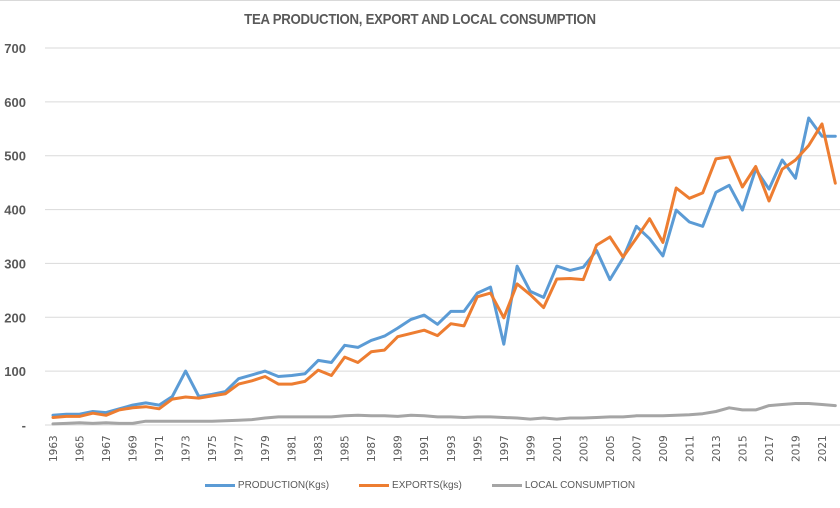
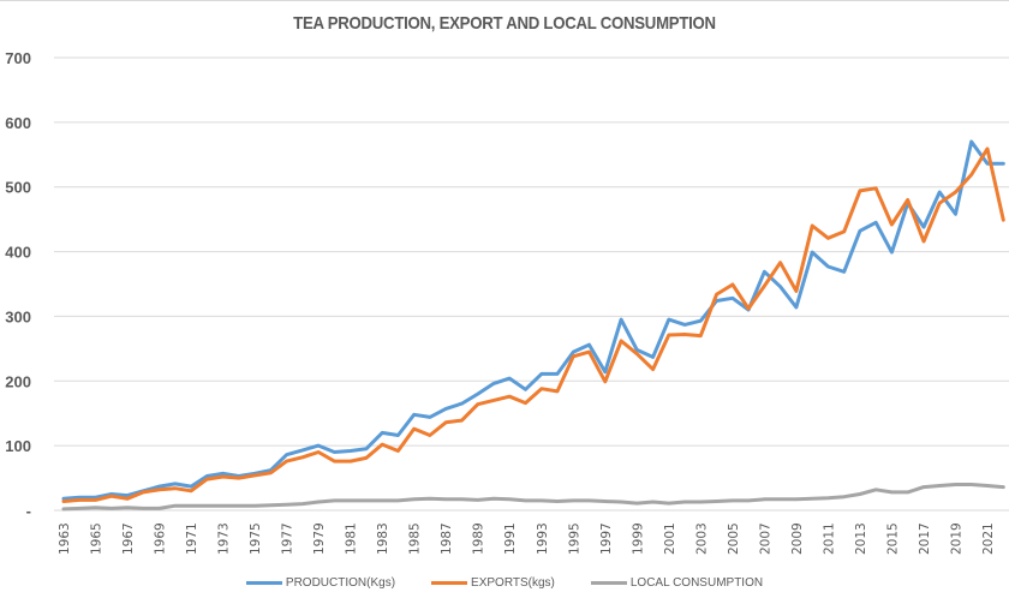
PRODUCTION(Kgs)/1973: 100 -> 60
PRODUCTION(Kgs)/1997: 150 -> 210
PRODUCTION(Kgs)/2005: 270 -> 330
